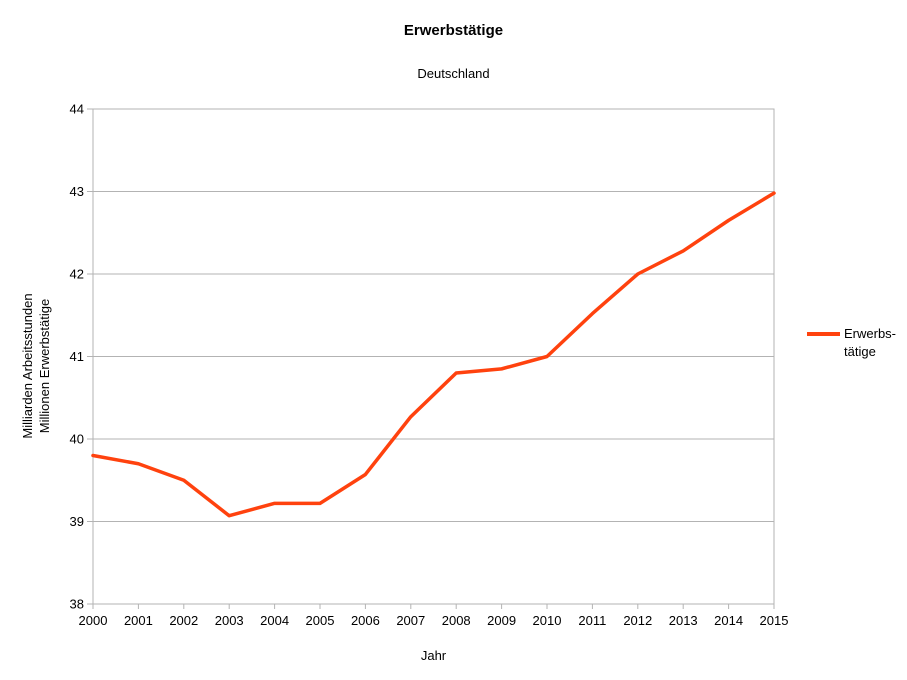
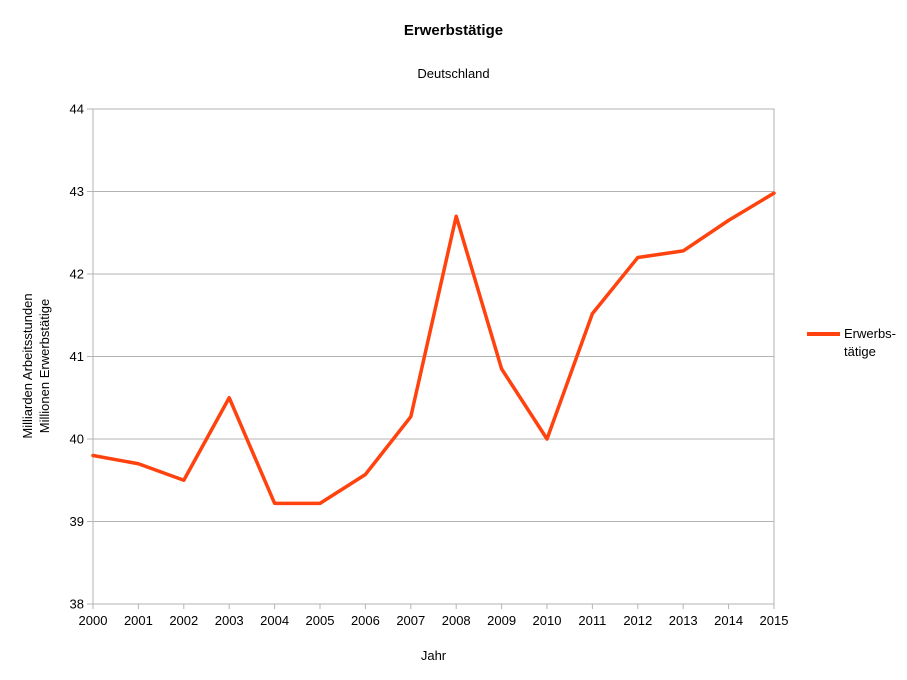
2003: 39.1 -> 40.5
2008: 40.8 -> 42.7
2010: 41.0 -> 40.0
2012: 42.0 -> 42.2
